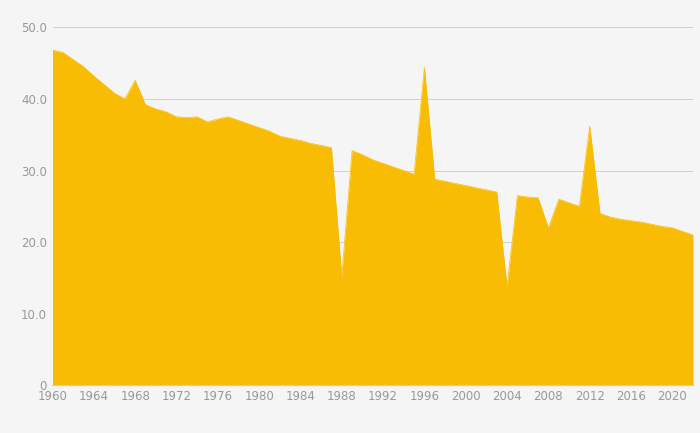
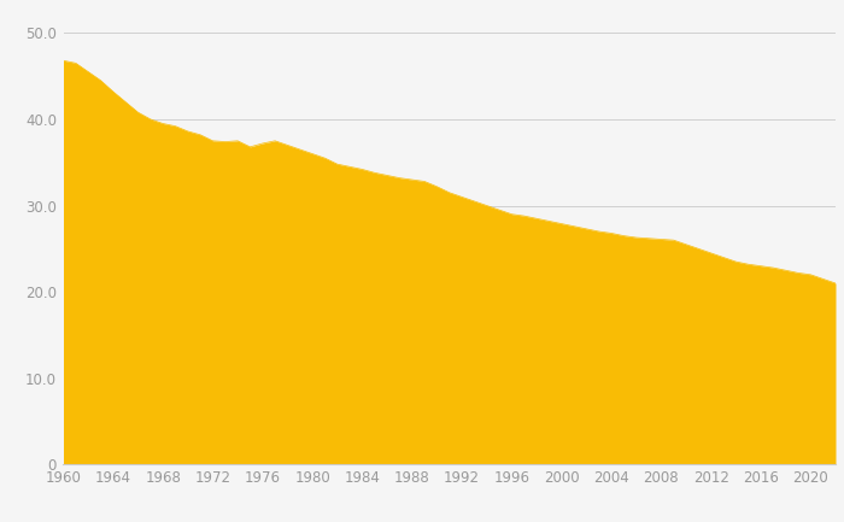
1968: 42.6 -> 39.5
1988: 15.2 -> 33.0
1996: 44.4 -> 29.0
2004: 13.8 -> 26.8
2008: 22.0 -> 26.1
2012: 36.2 -> 24.5
